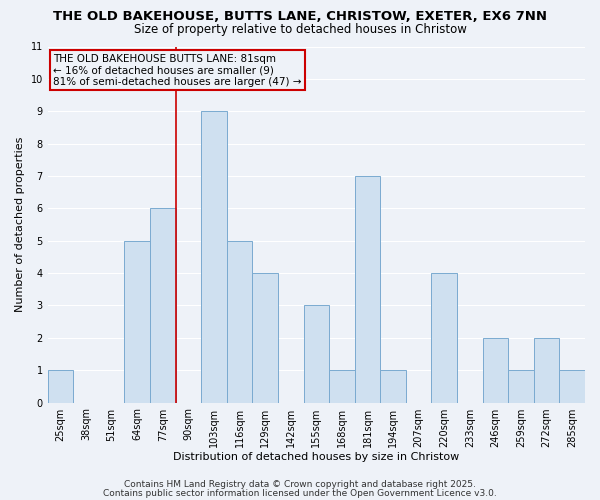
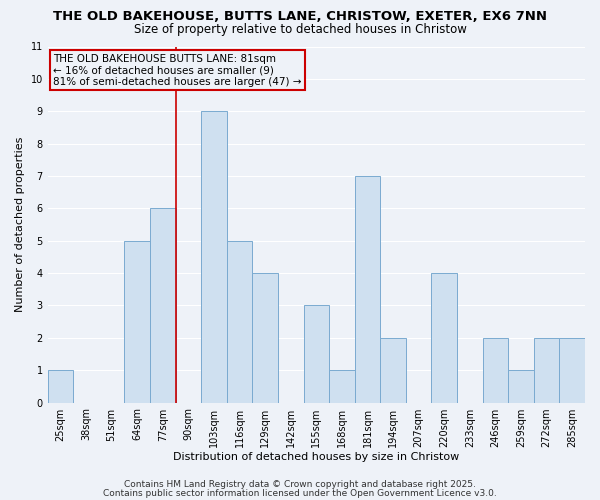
194sqm: 1 -> 2
285sqm: 1 -> 2
